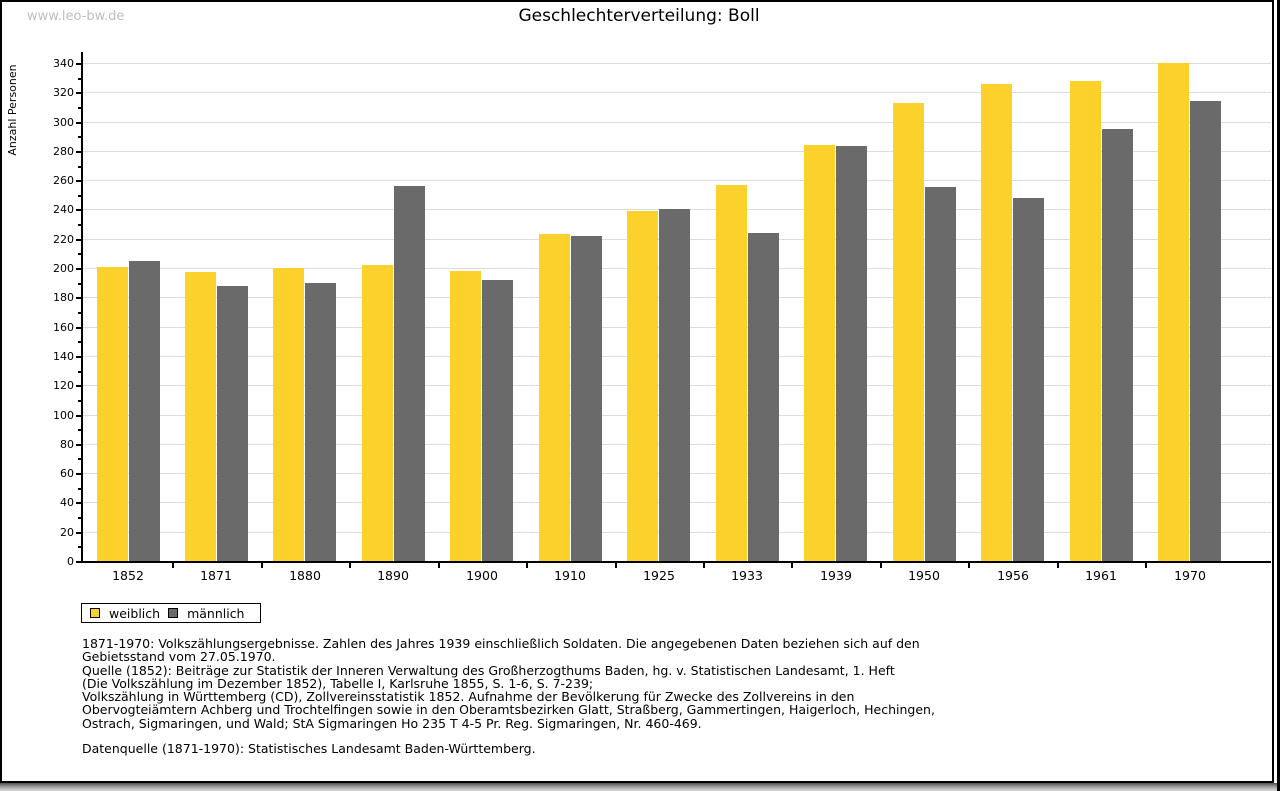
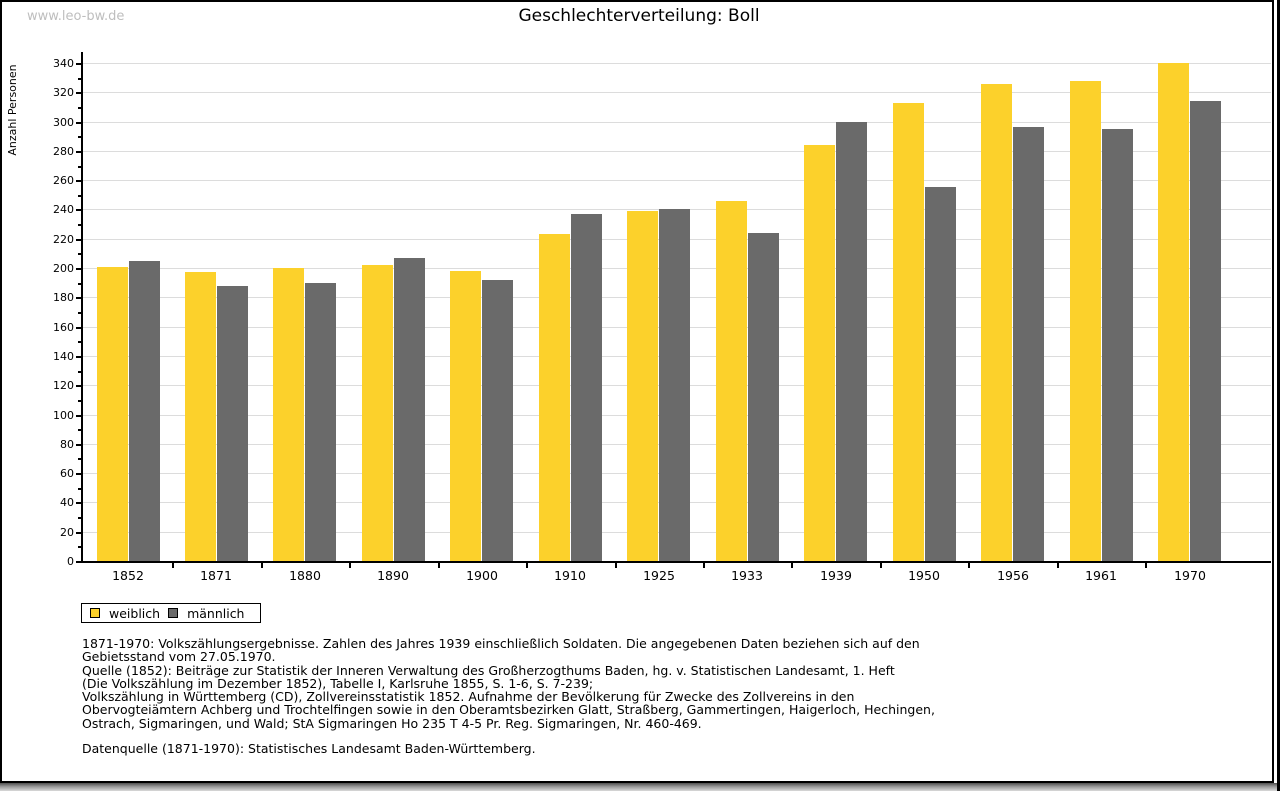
männlich/1890: 256 -> 207
männlich/1910: 222 -> 237
weiblich/1933: 257 -> 246
männlich/1939: 283 -> 300
männlich/1956: 248 -> 296
